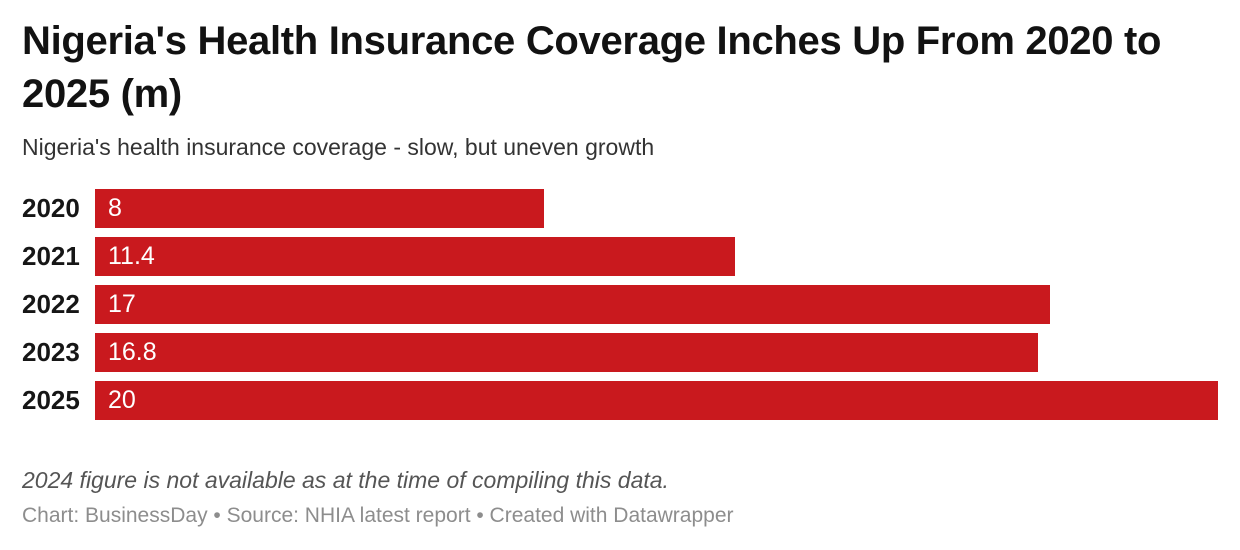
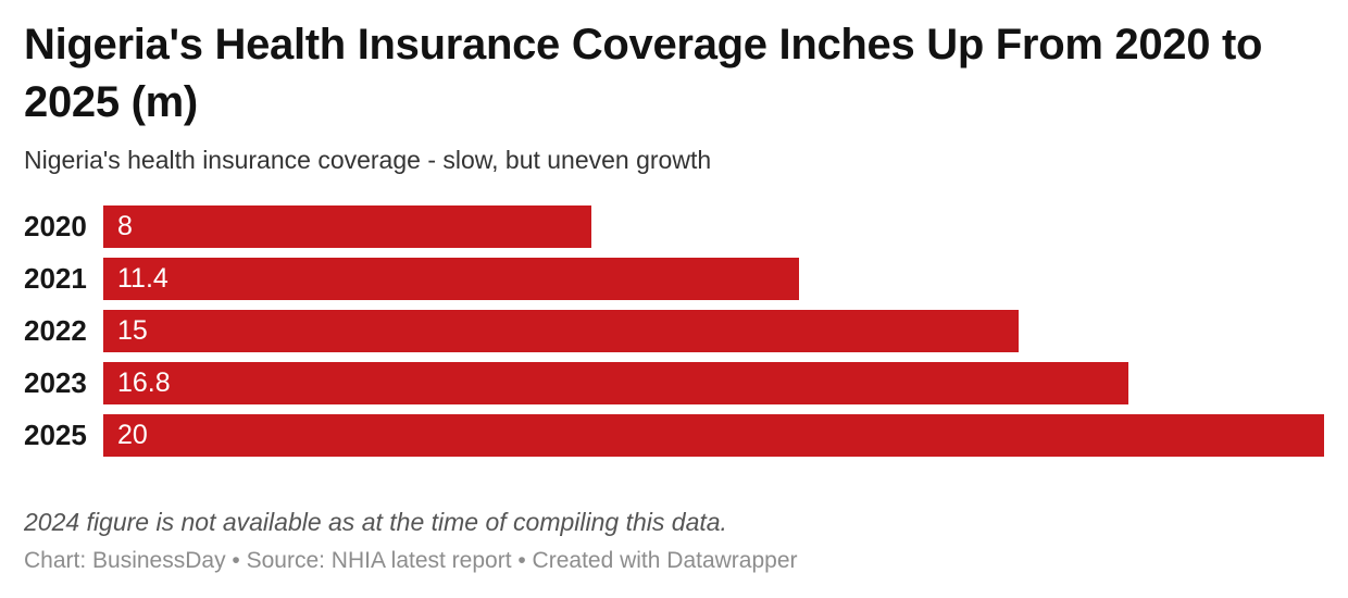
2022: 17 -> 15
